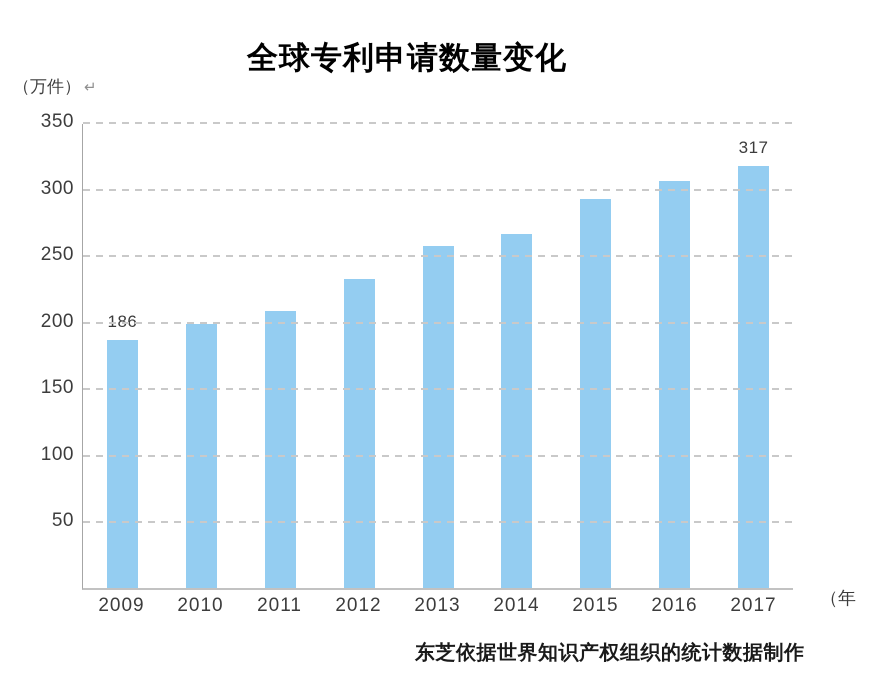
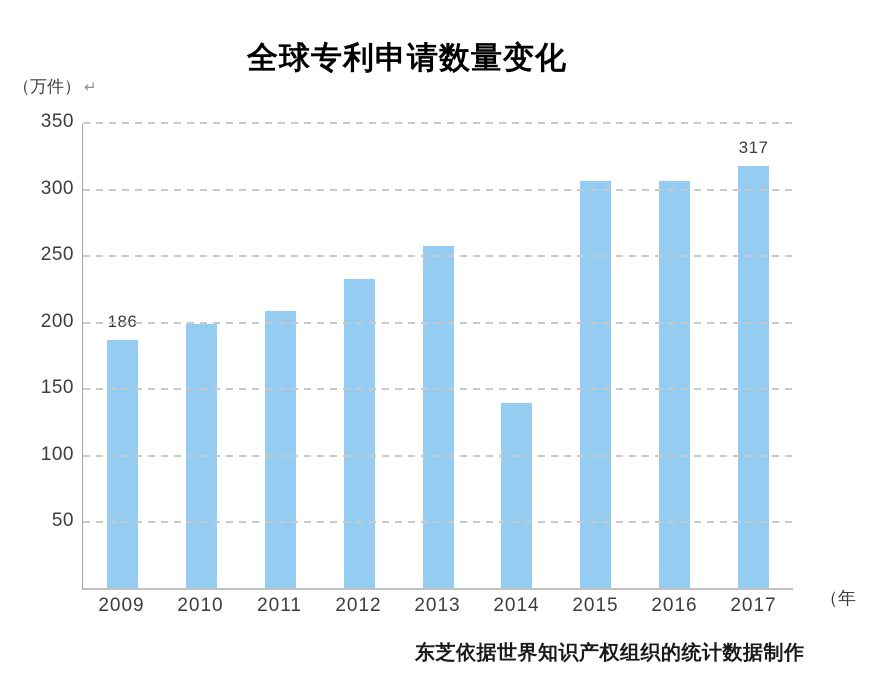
2014: 266 -> 139
2015: 292 -> 306
